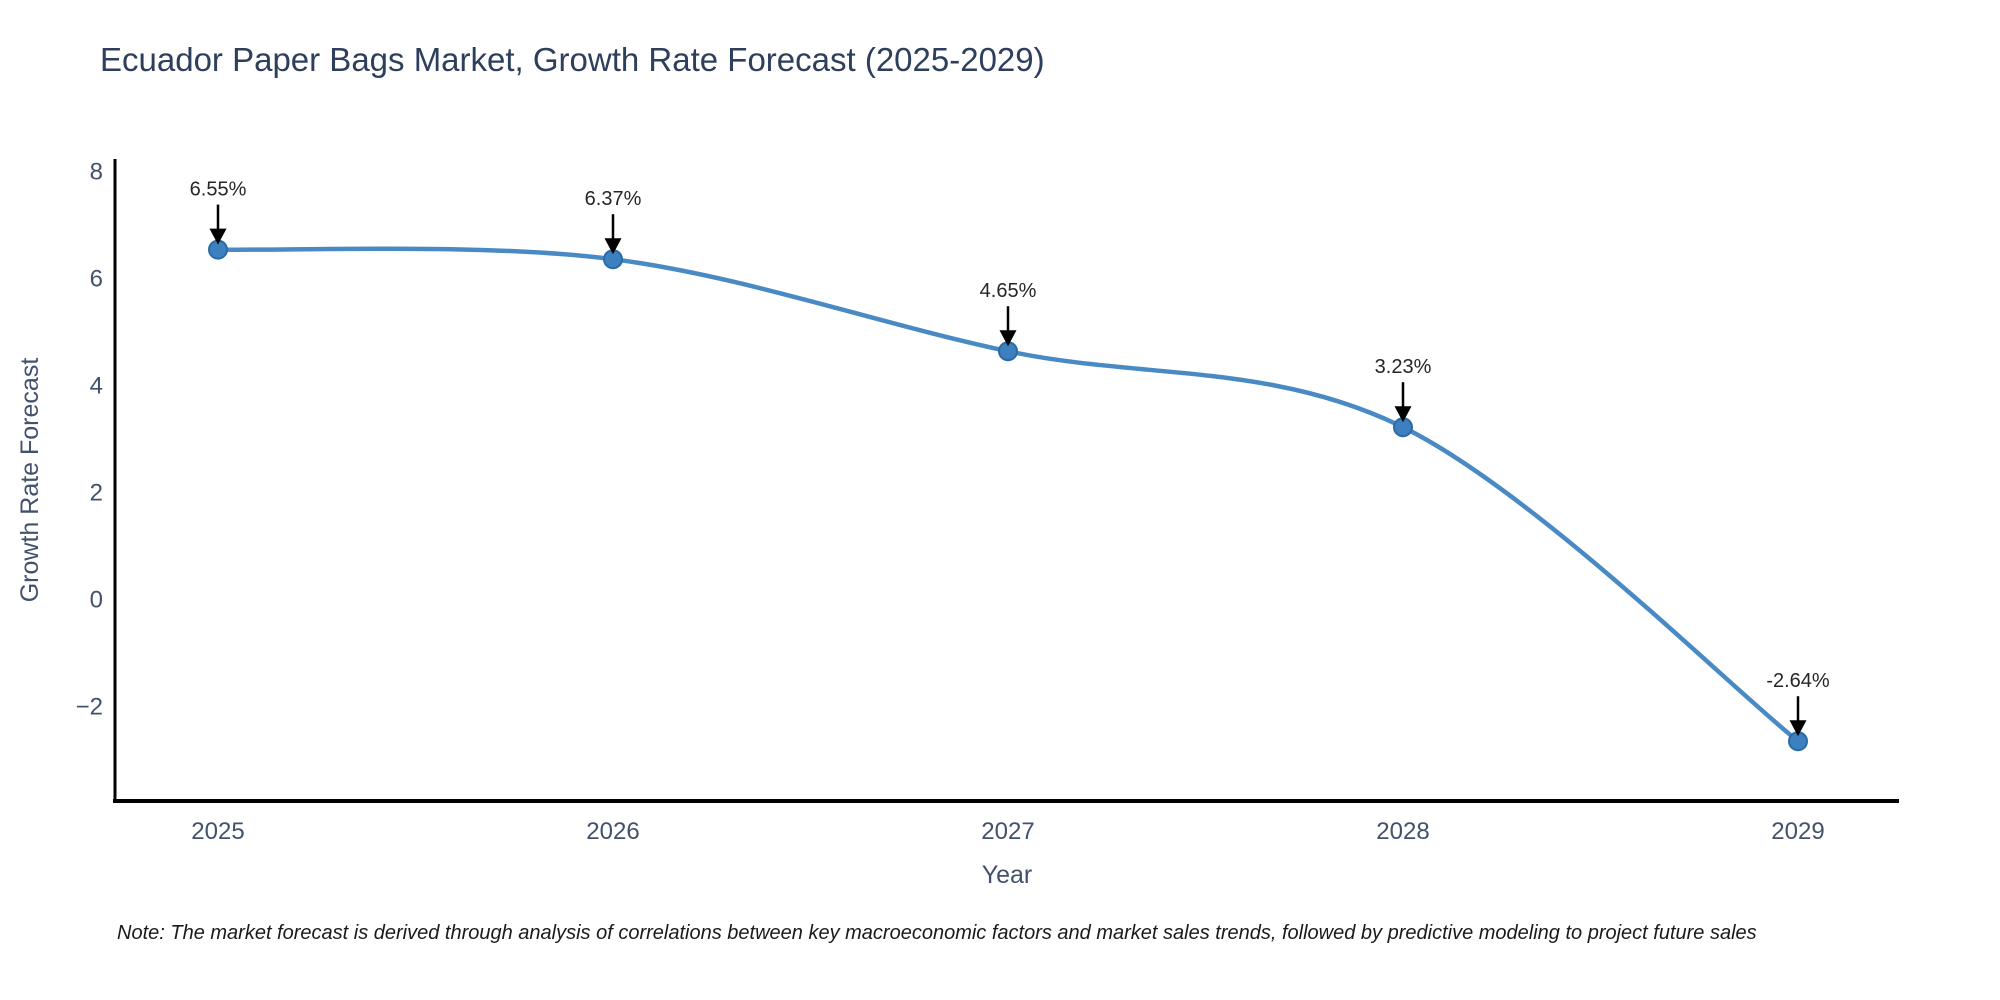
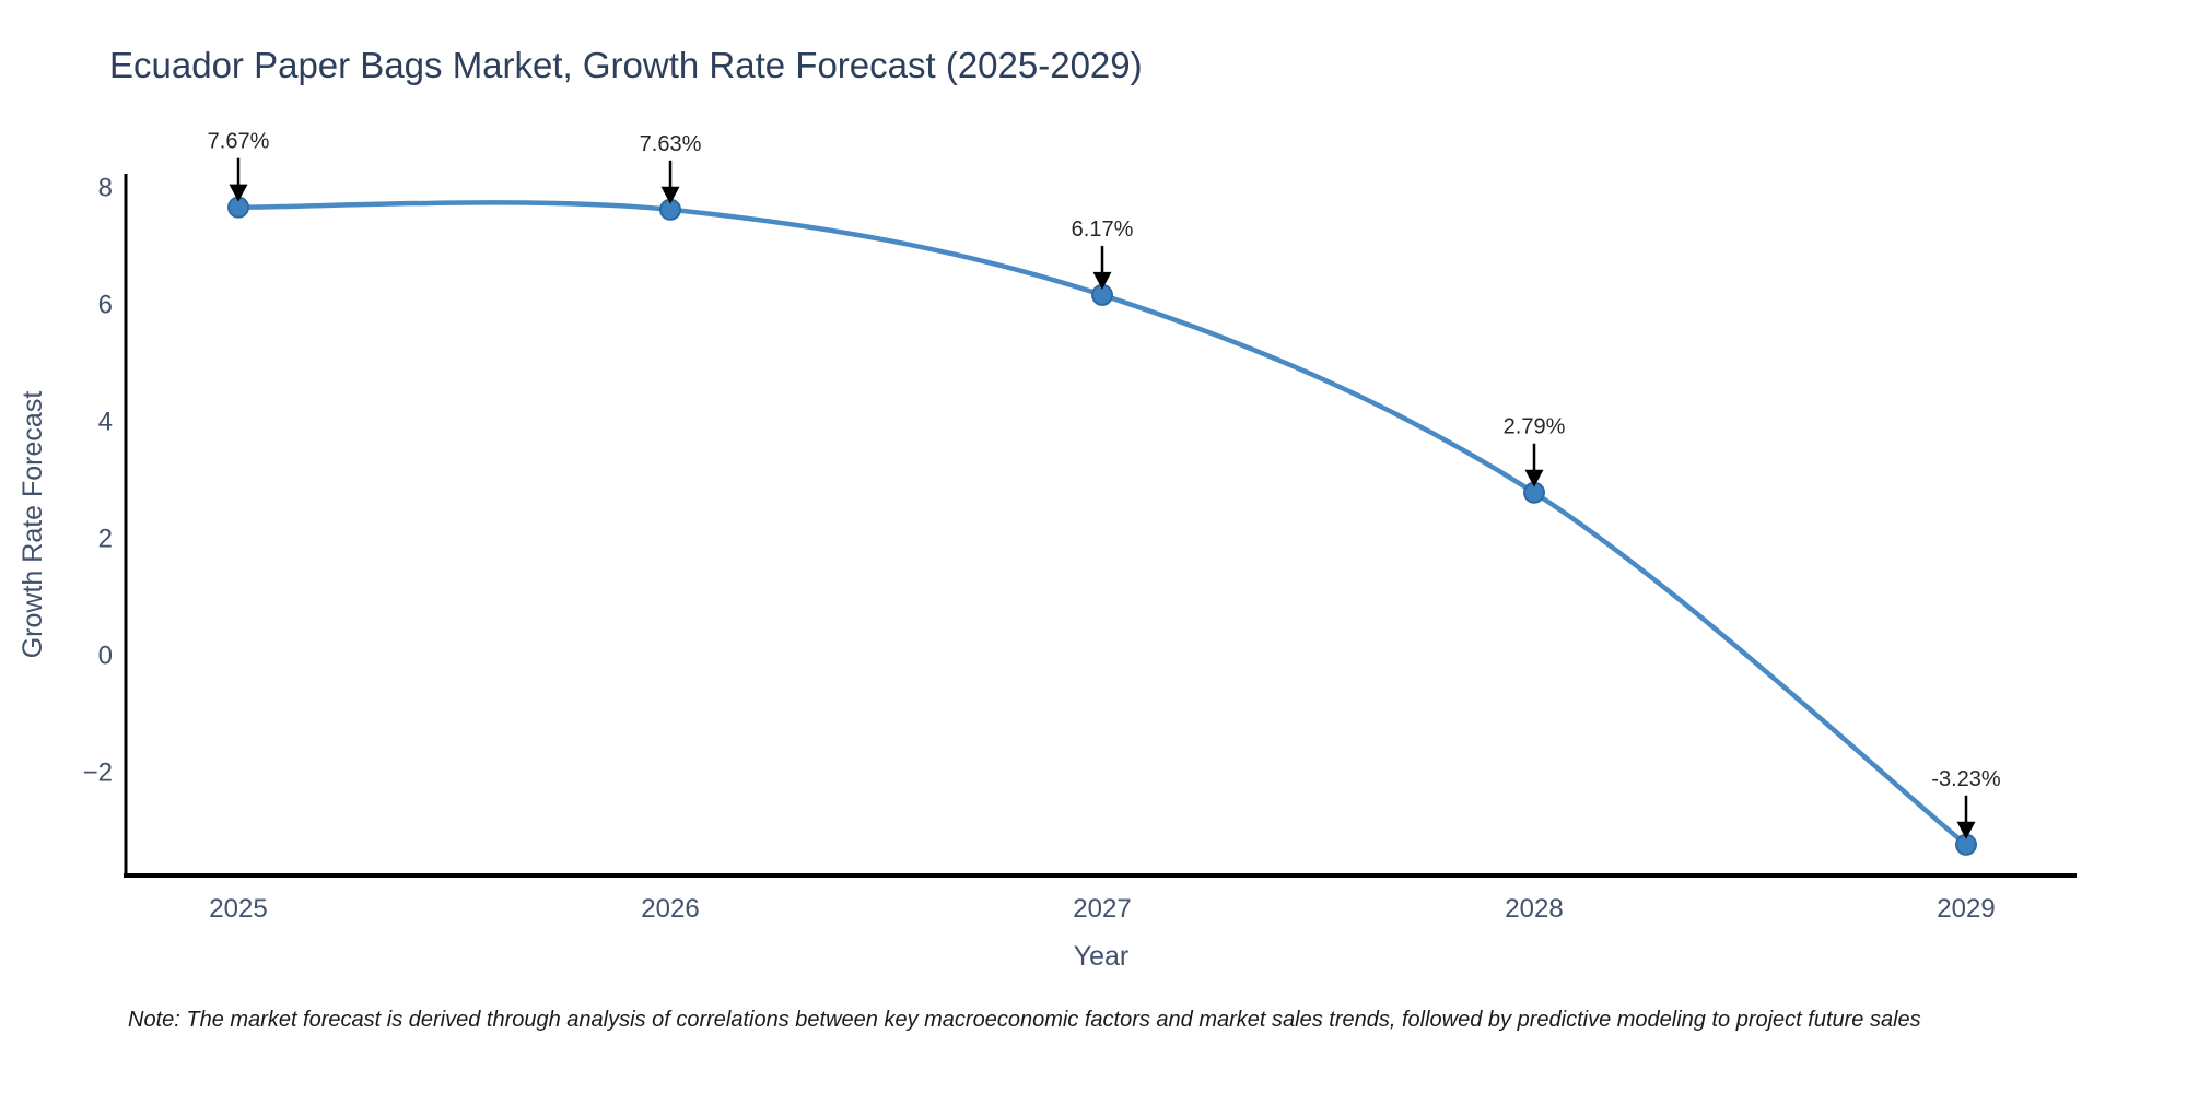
2025: 6.55% -> 7.67%
2026: 6.37% -> 7.63%
2027: 4.65% -> 6.17%
2028: 3.23% -> 2.79%
2029: -2.64% -> -3.23%
